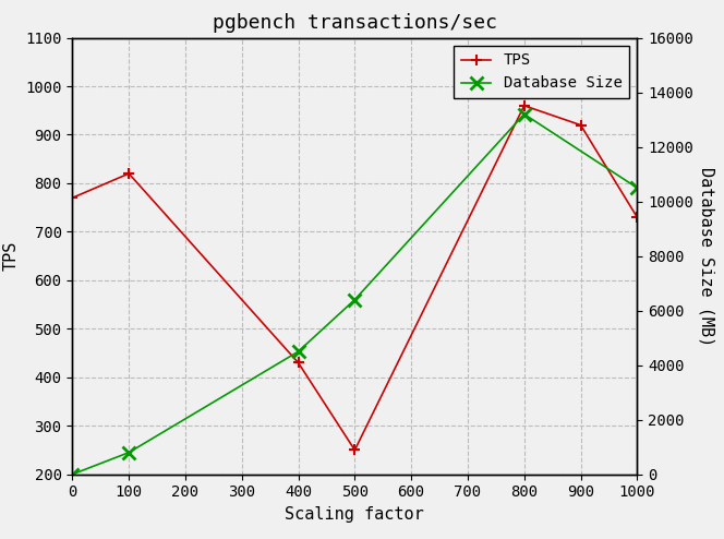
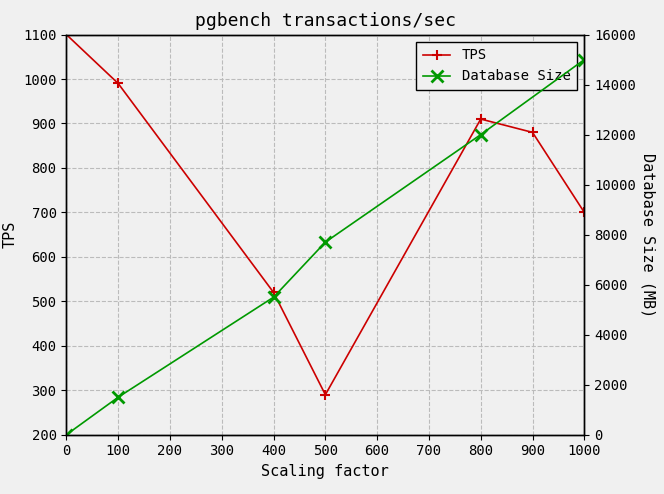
TPS/0: 770 -> 1100
TPS/100: 820 -> 990
Database Size/100: 800 -> 1500
TPS/400: 430 -> 520
Database Size/400: 4500 -> 5500
TPS/500: 250 -> 290
Database Size/500: 6400 -> 7700
TPS/800: 960 -> 910
Database Size/800: 13200 -> 12000
TPS/900: 920 -> 880
TPS/1000: 730 -> 700
Database Size/1000: 10500 -> 15000
